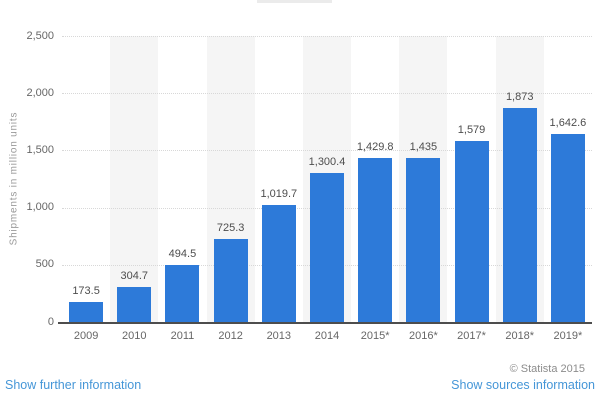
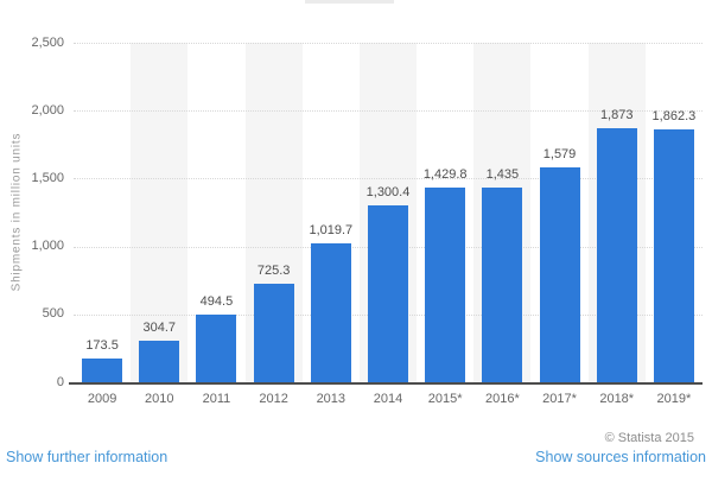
2019*: 1,642.6 -> 1,862.3
